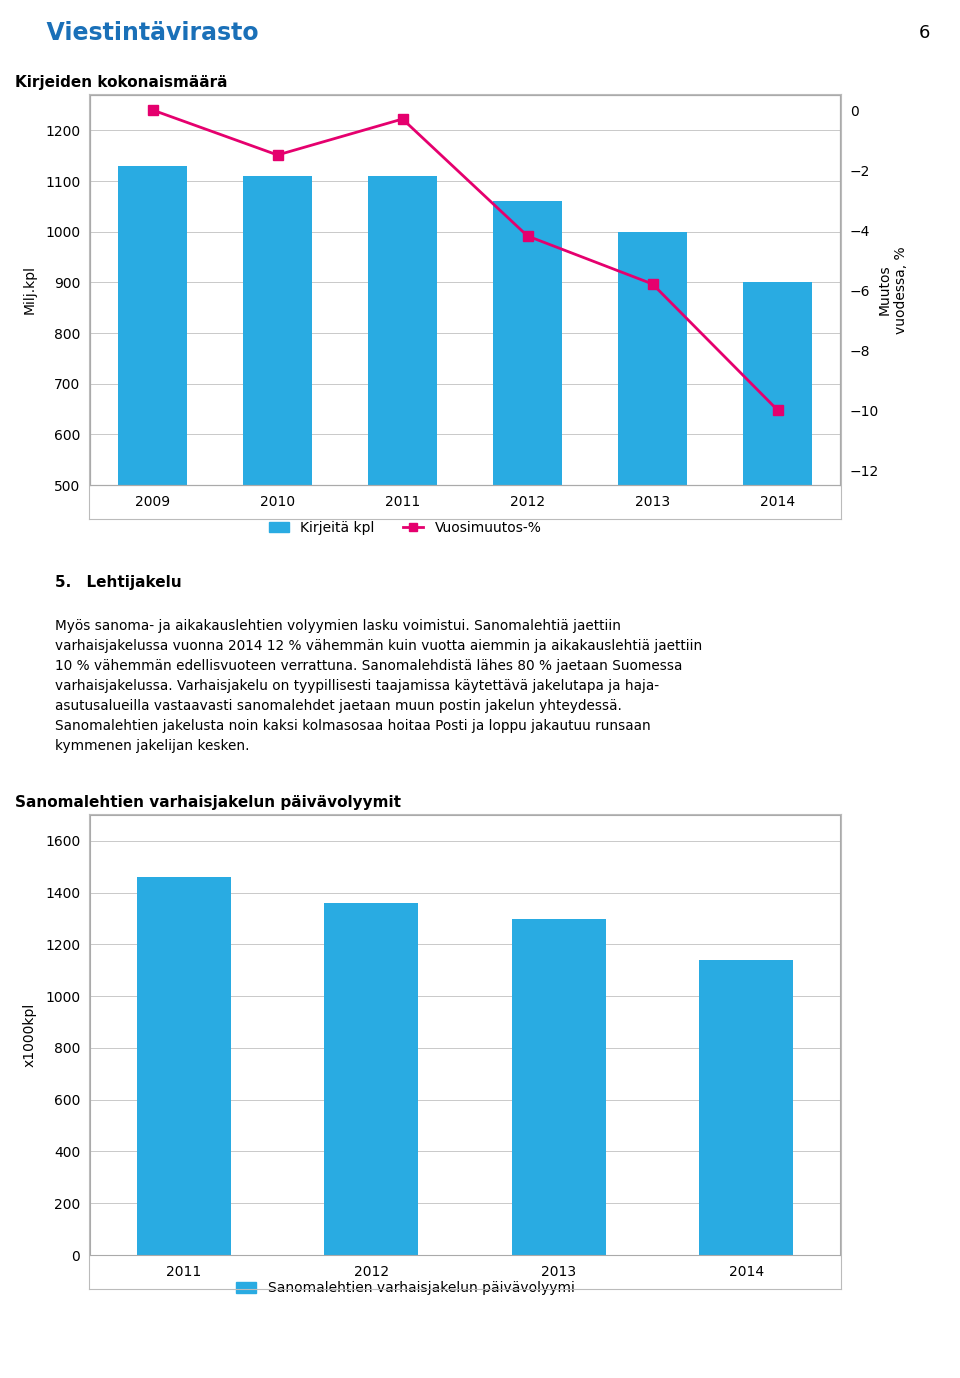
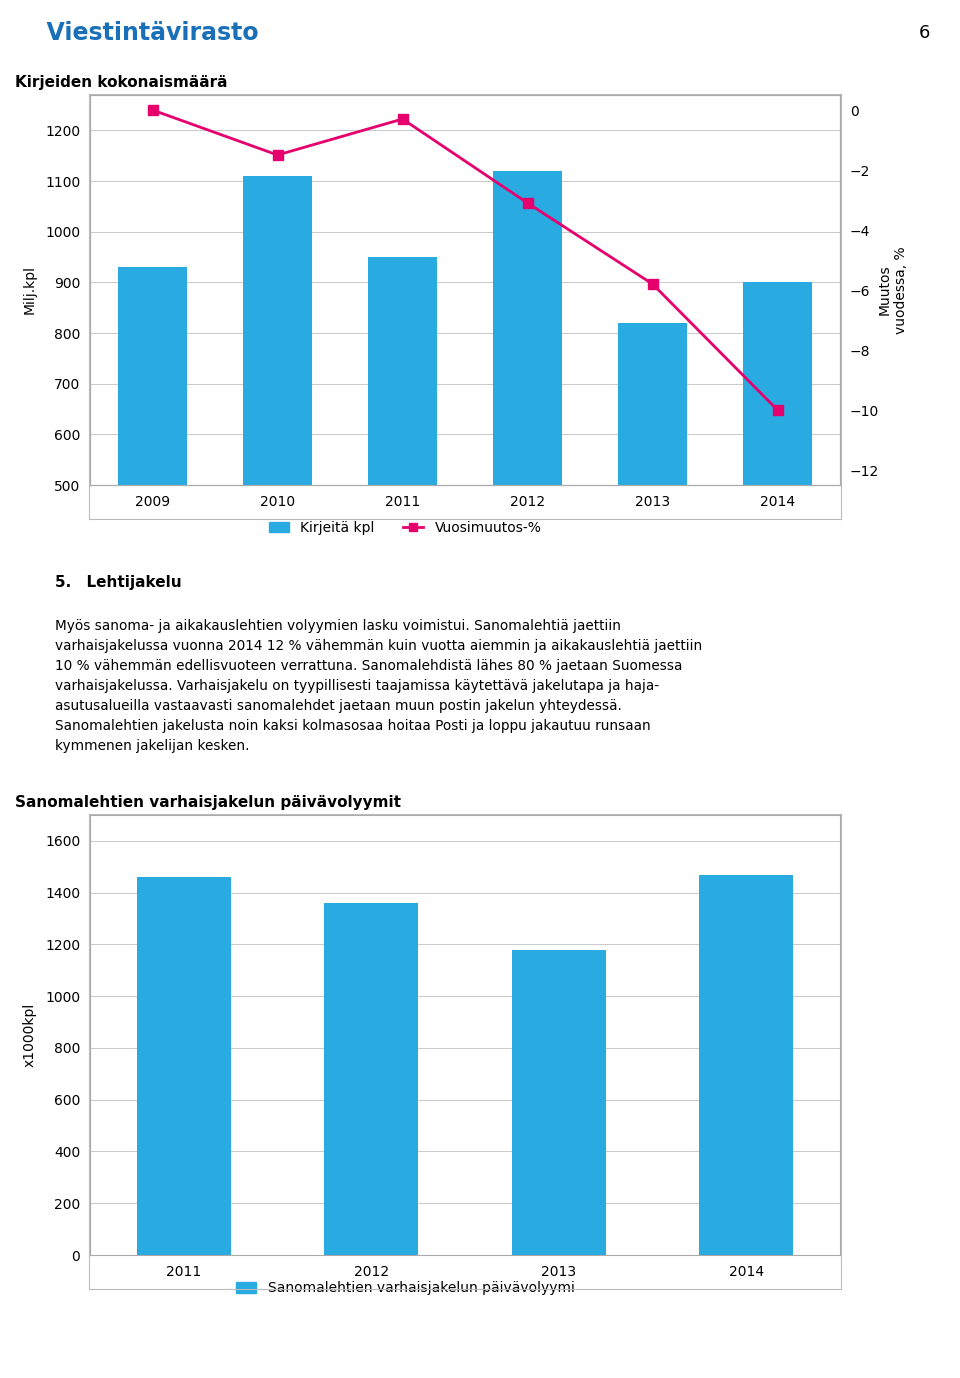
Kirjeiden kokonaismäärä/Kirjeitä kpl/2009: 1130 -> 930
Kirjeiden kokonaismäärä/Kirjeitä kpl/2011: 1110 -> 950
Kirjeiden kokonaismäärä/Kirjeitä kpl/2012: 1060 -> 1120
Kirjeiden kokonaismäärä/Vuosimuutos-%/2012: -4.2 -> -3.1
Kirjeiden kokonaismäärä/Kirjeitä kpl/2013: 1000 -> 820
Sanomalehtien varhaisjakelun päivävolyymit/2013: 1300 -> 1180
Sanomalehtien varhaisjakelun päivävolyymit/2014: 1140 -> 1470
